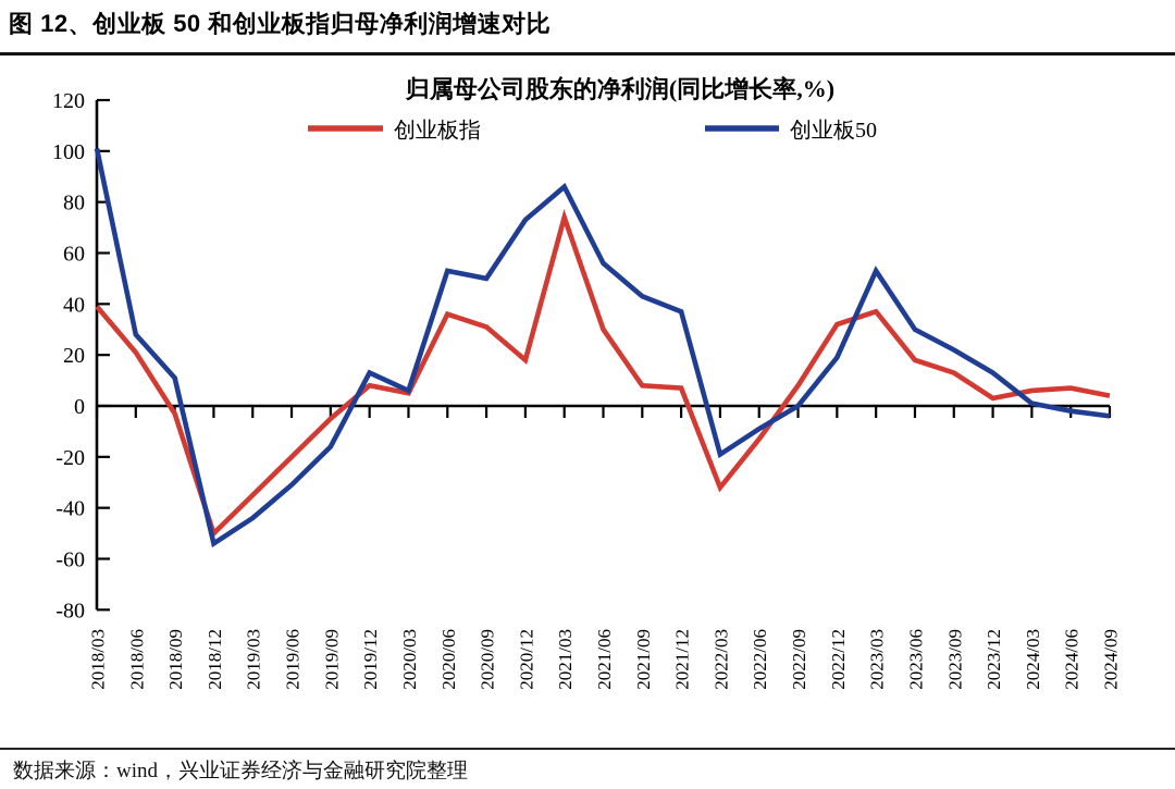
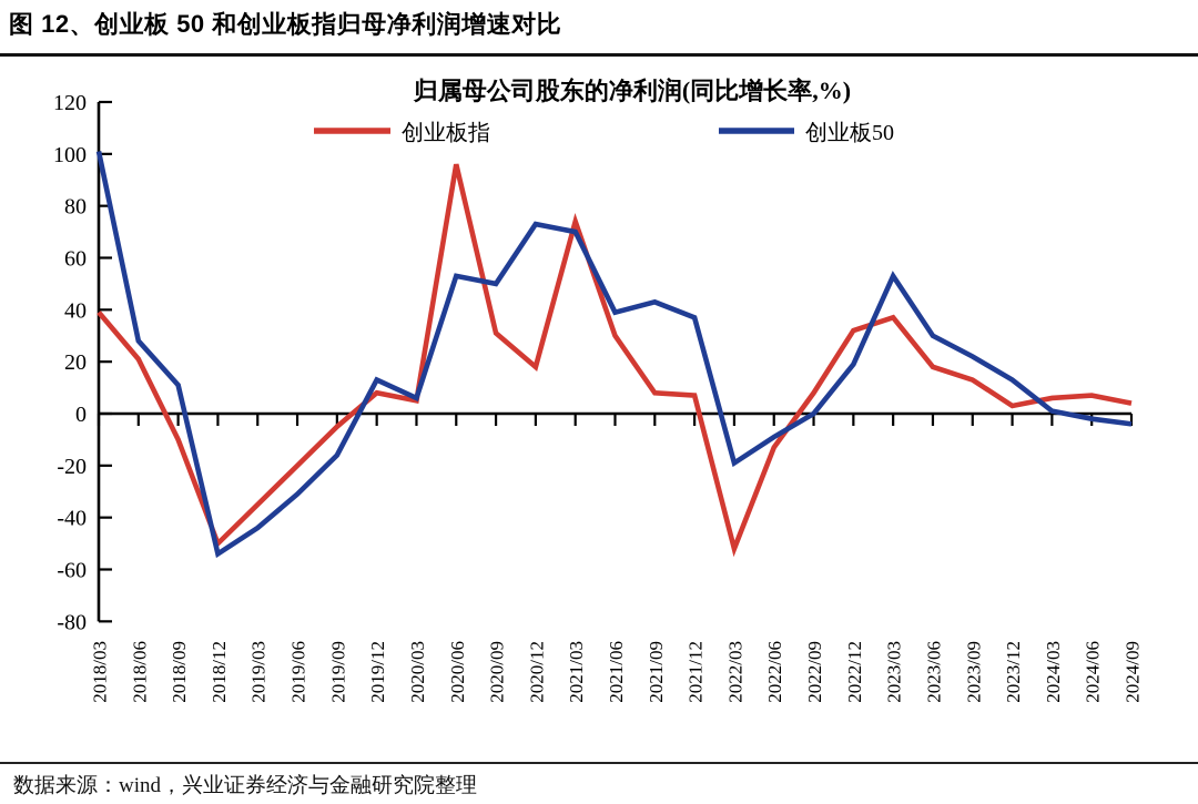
创业板指/2018/09: -3 -> -10
创业板指/2020/06: 36 -> 96
创业板50/2021/03: 86 -> 70
创业板50/2021/06: 56 -> 39
创业板指/2022/03: -32 -> -52
